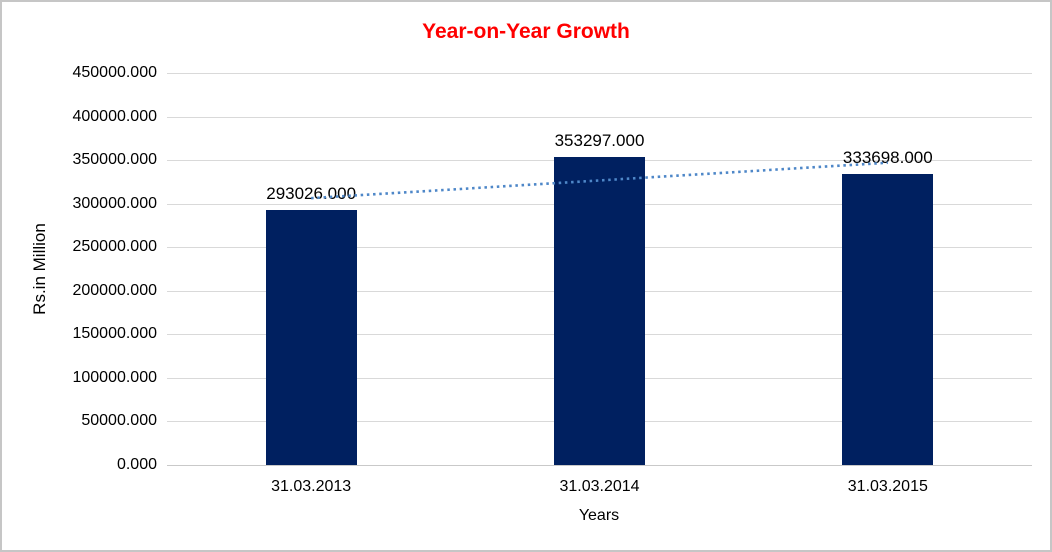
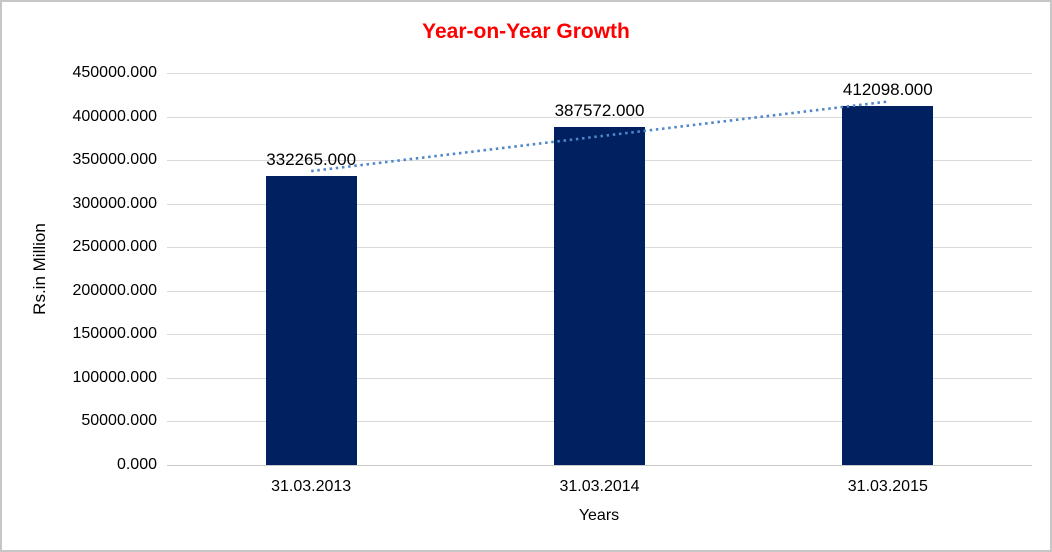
31.03.2013: 293026.000 -> 332265.000
31.03.2014: 353297.000 -> 387572.000
31.03.2015: 333698.000 -> 412098.000
